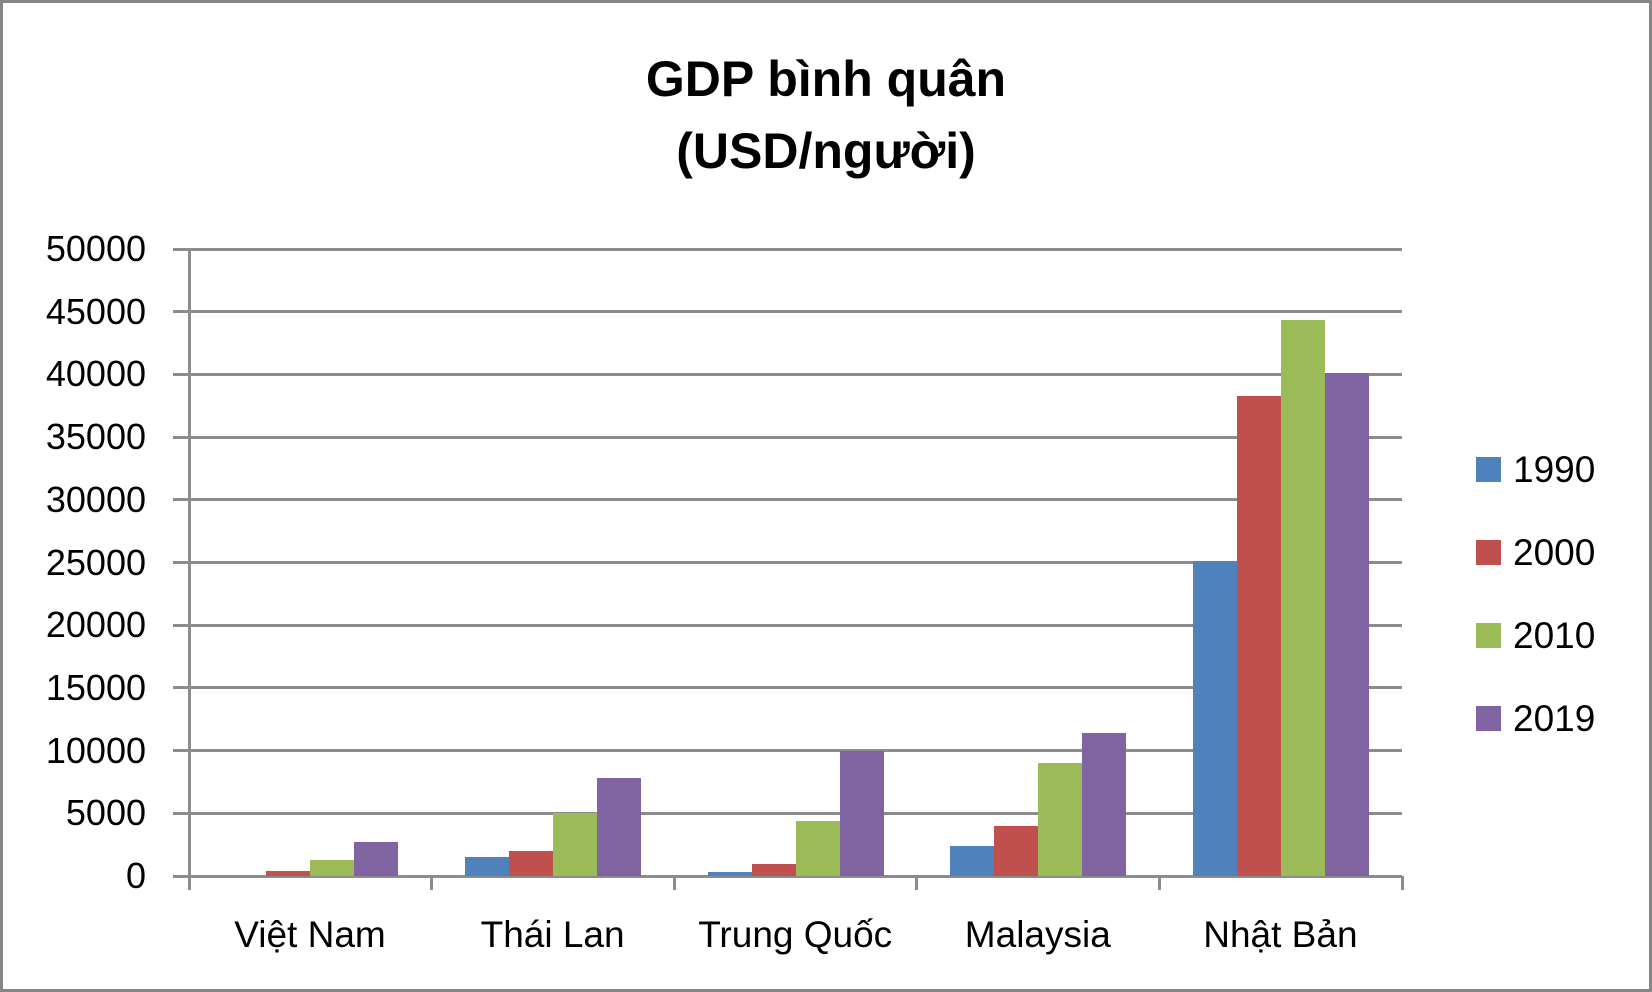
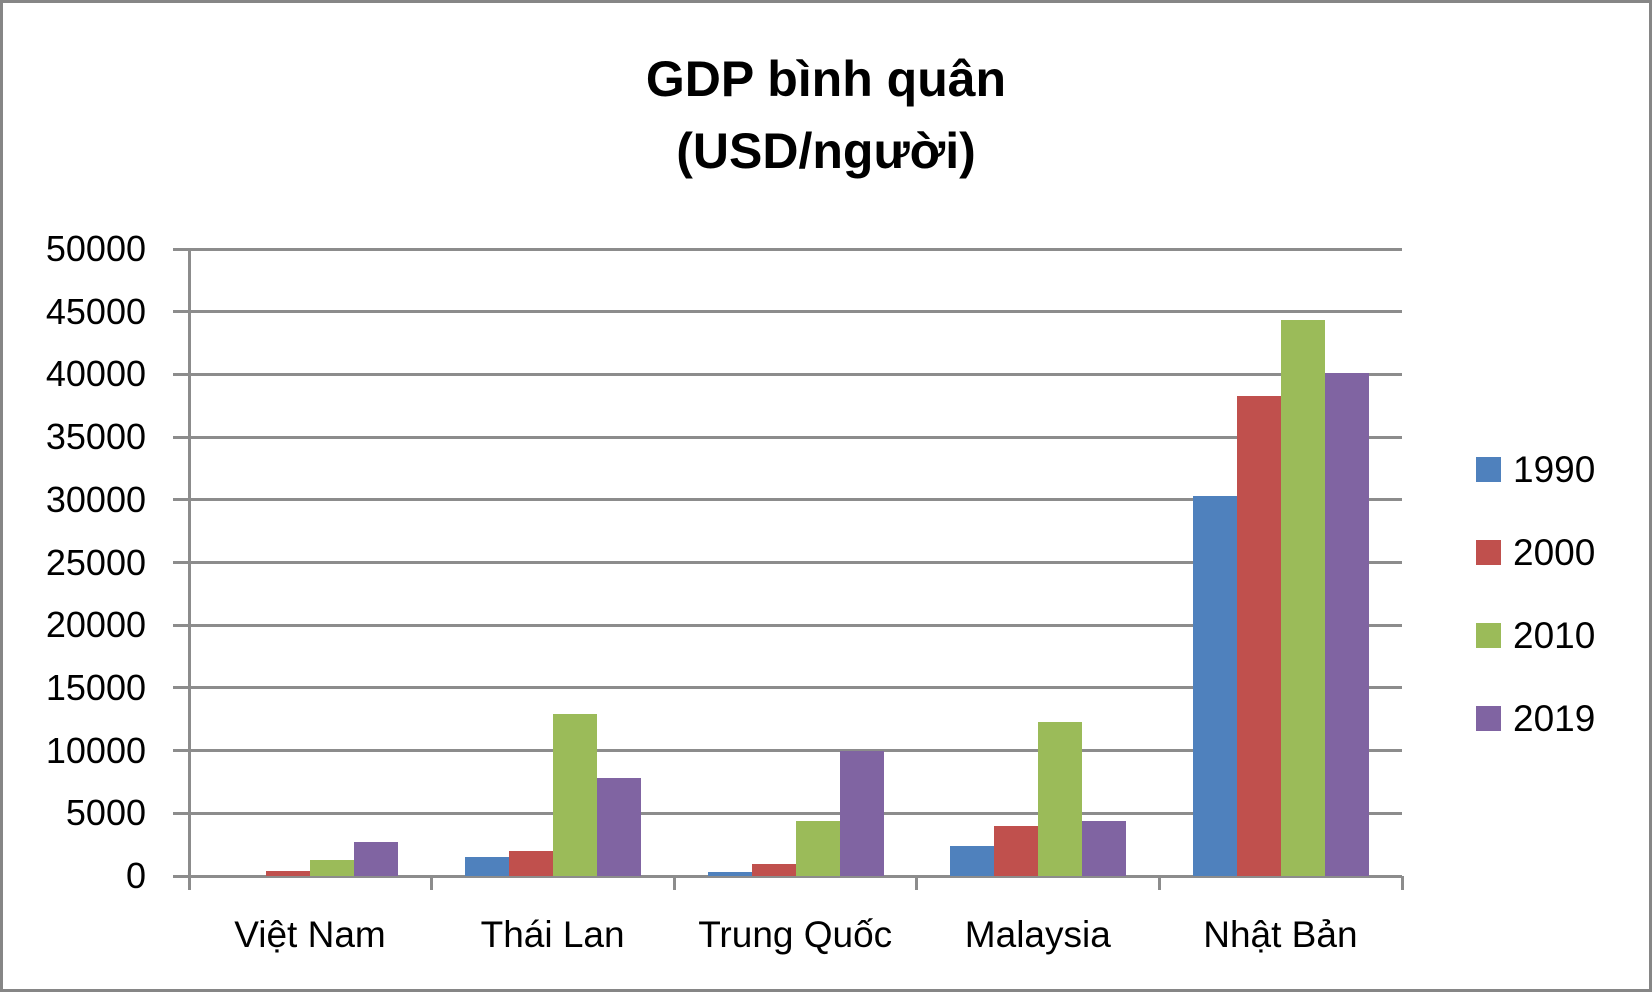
2010/Thái Lan: 5000 -> 12900
2010/Malaysia: 9000 -> 12300
2019/Malaysia: 11400 -> 4400
1990/Nhật Bản: 25100 -> 30300
